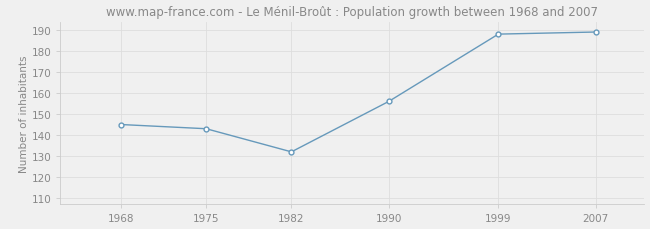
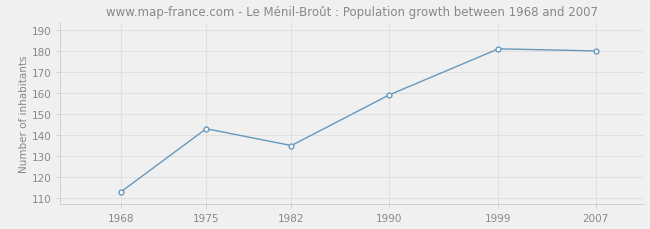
1968: 145 -> 113
1982: 132 -> 135
1990: 156 -> 159
1999: 188 -> 181
2007: 189 -> 180
